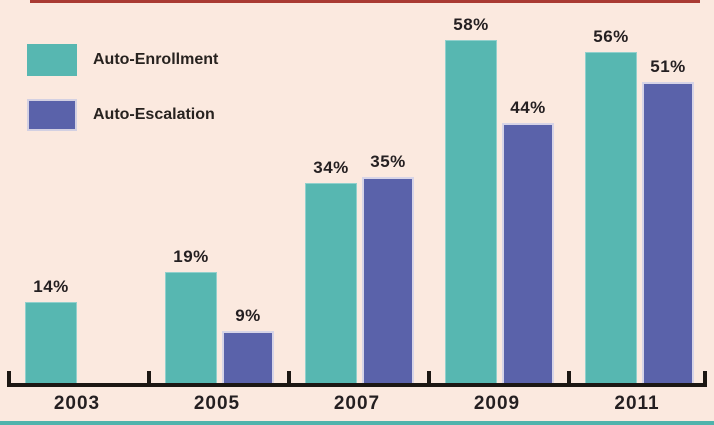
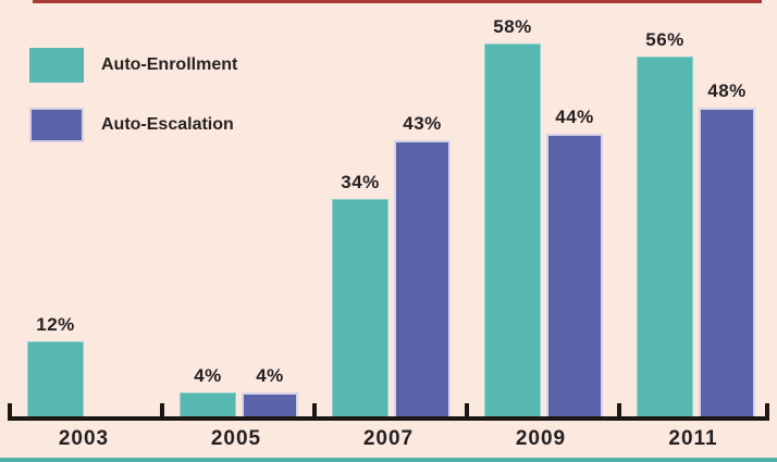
Auto-Enrollment/2003: 14% -> 12%
Auto-Enrollment/2005: 19% -> 4%
Auto-Escalation/2005: 9% -> 4%
Auto-Escalation/2007: 35% -> 43%
Auto-Escalation/2011: 51% -> 48%
